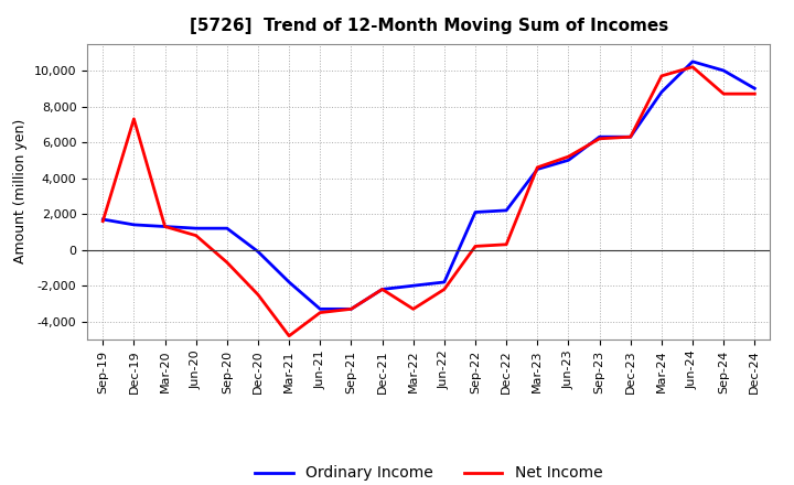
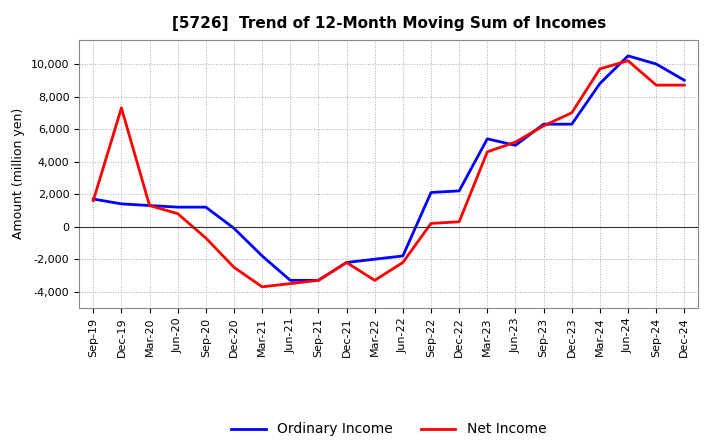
Net Income/Mar-21: -4,800 -> -3,700
Ordinary Income/Mar-23: 4,500 -> 5,400
Net Income/Dec-23: 6,300 -> 7,000
